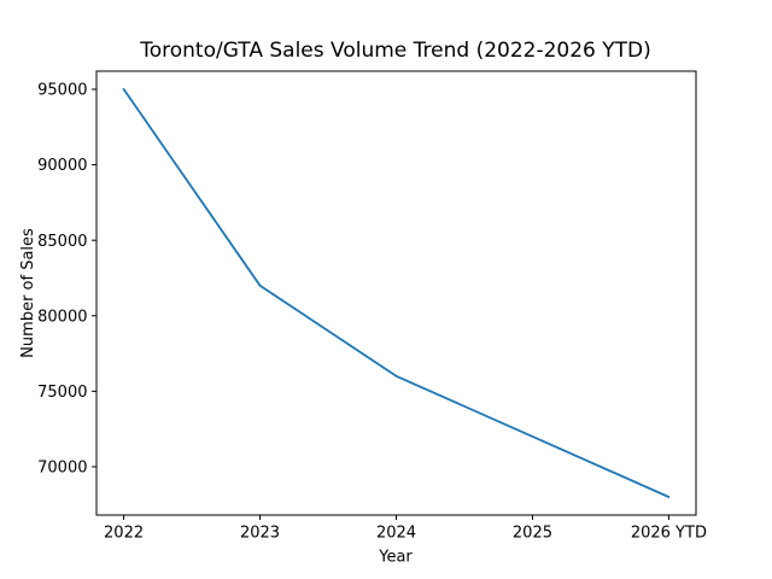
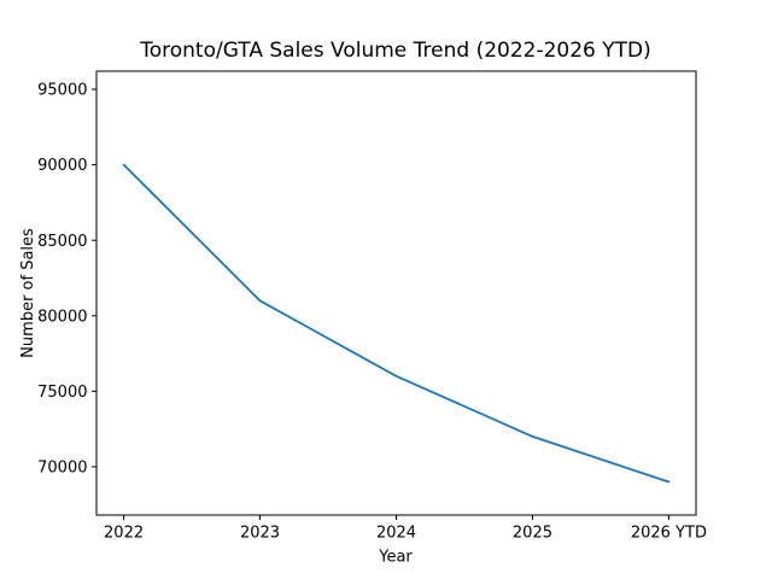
2022: 95000 -> 90000
2023: 82000 -> 81000
2026 YTD: 68000 -> 69000
